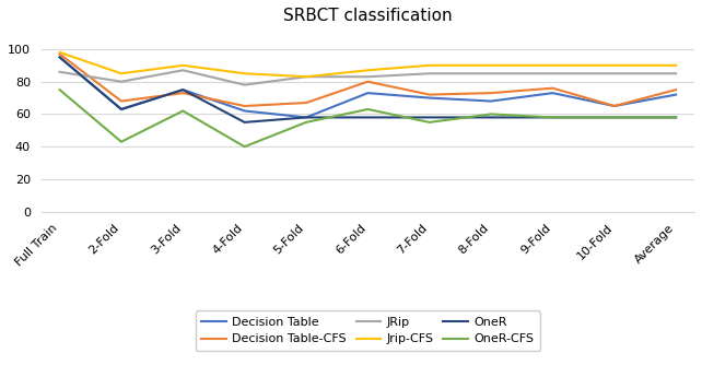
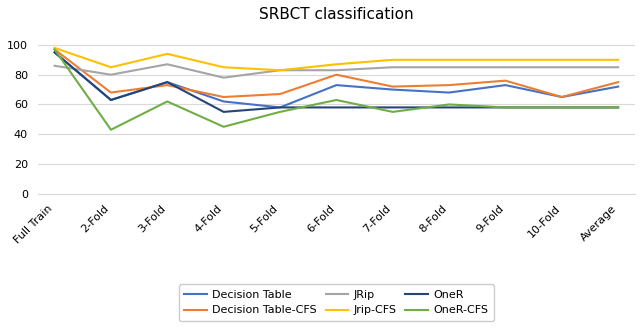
OneR-CFS/Full Train: 75 -> 97
Jrip-CFS/3-Fold: 90 -> 94
OneR-CFS/4-Fold: 40 -> 45
